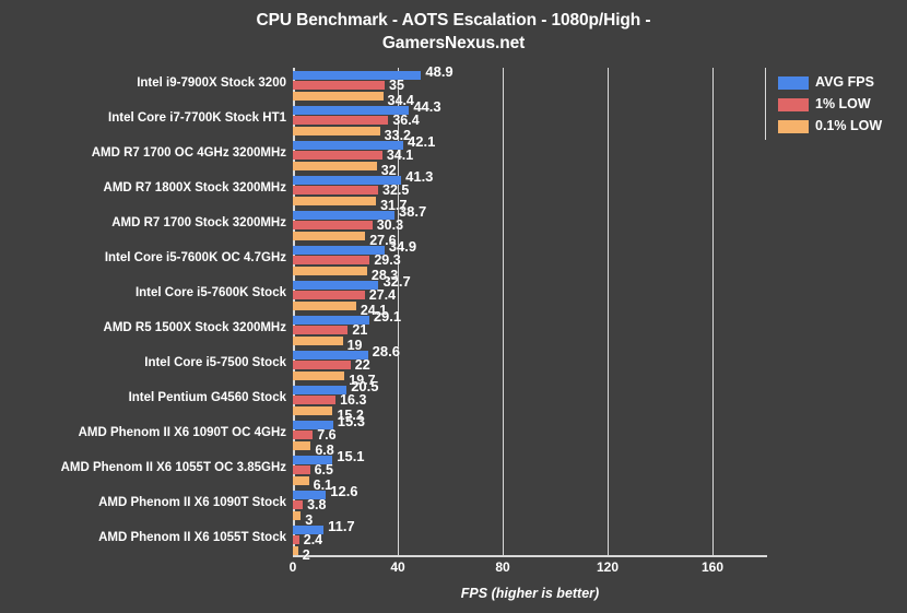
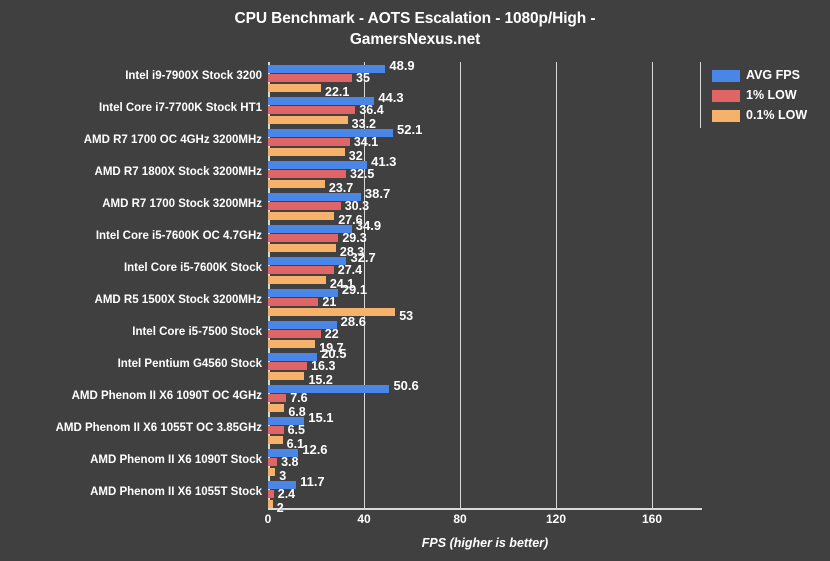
0.1% LOW/Intel i9-7900X Stock 3200: 34.4 -> 22.1
AVG FPS/AMD R7 1700 OC 4GHz 3200MHz: 42.1 -> 52.1
0.1% LOW/AMD R7 1800X Stock 3200MHz: 31.7 -> 23.7
0.1% LOW/AMD R5 1500X Stock 3200MHz: 19 -> 53
AVG FPS/AMD Phenom II X6 1090T OC 4GHz: 15.3 -> 50.6
